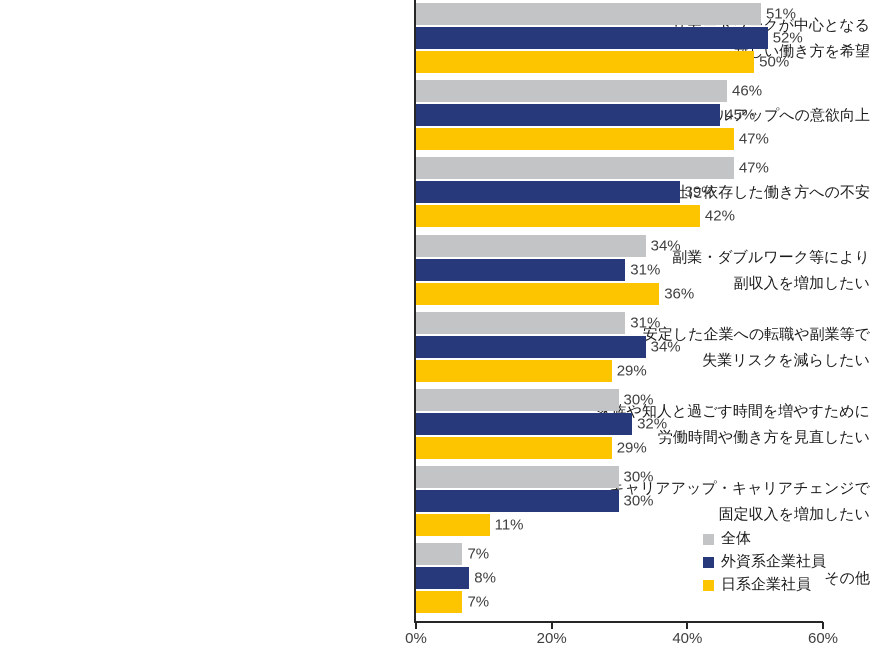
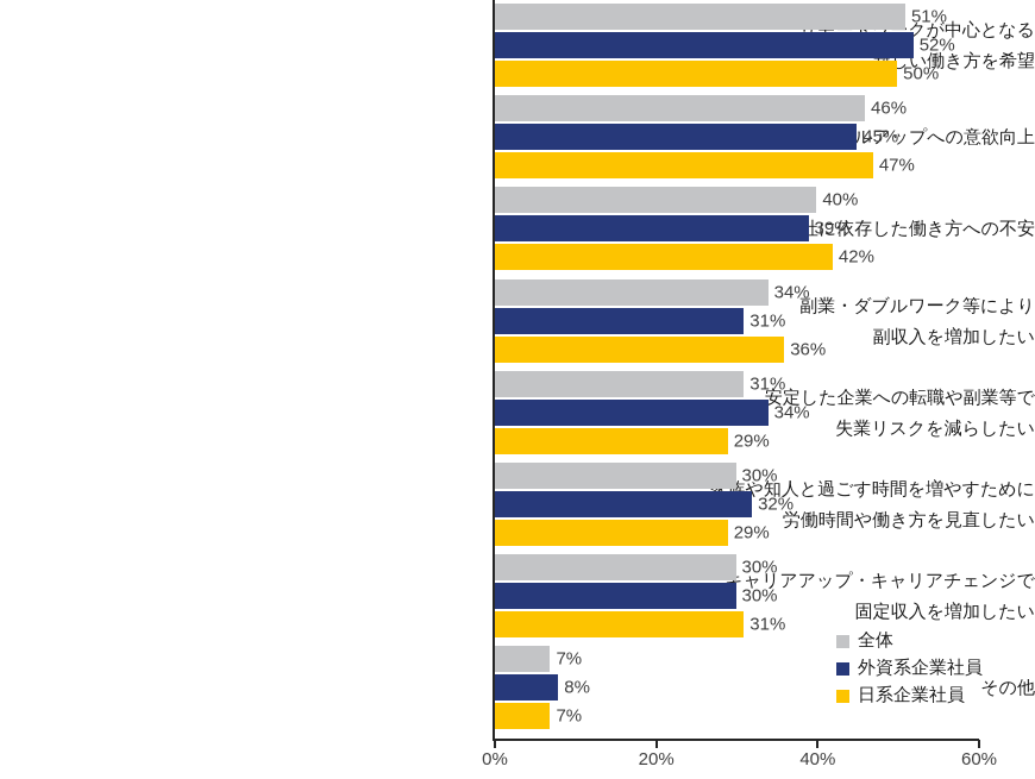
全体/会社に依存した働き方への不安: 47% -> 40%
日系企業社員/キャリアアップ・キャリアチェンジで 固定収入を増加したい: 11% -> 31%
